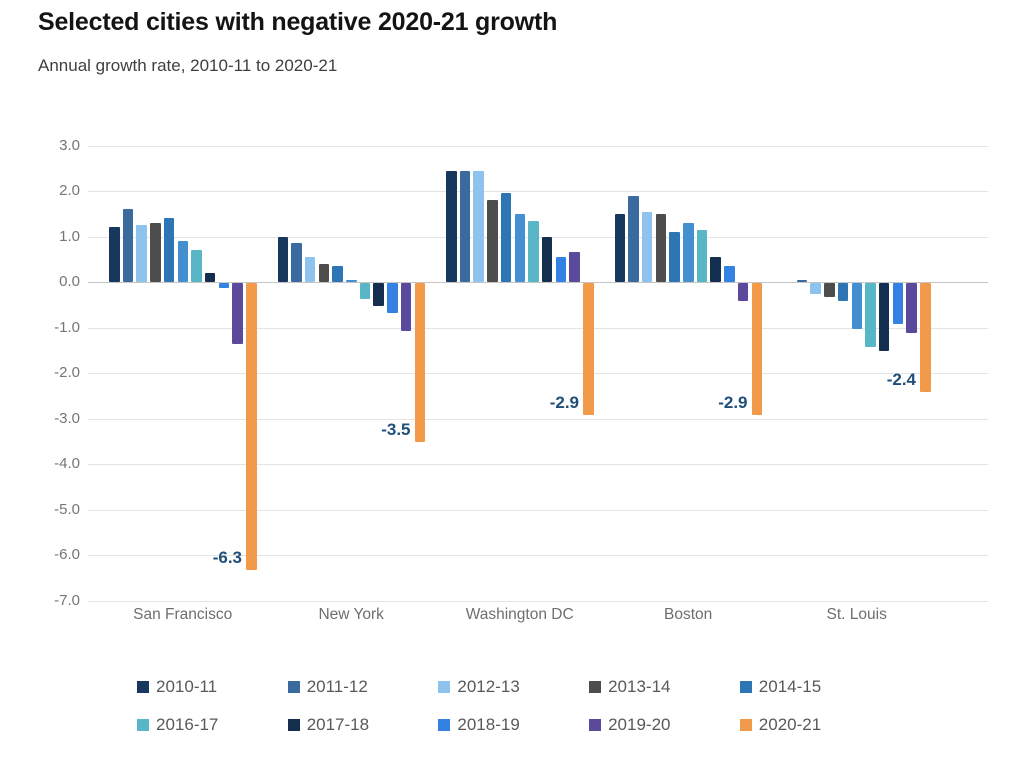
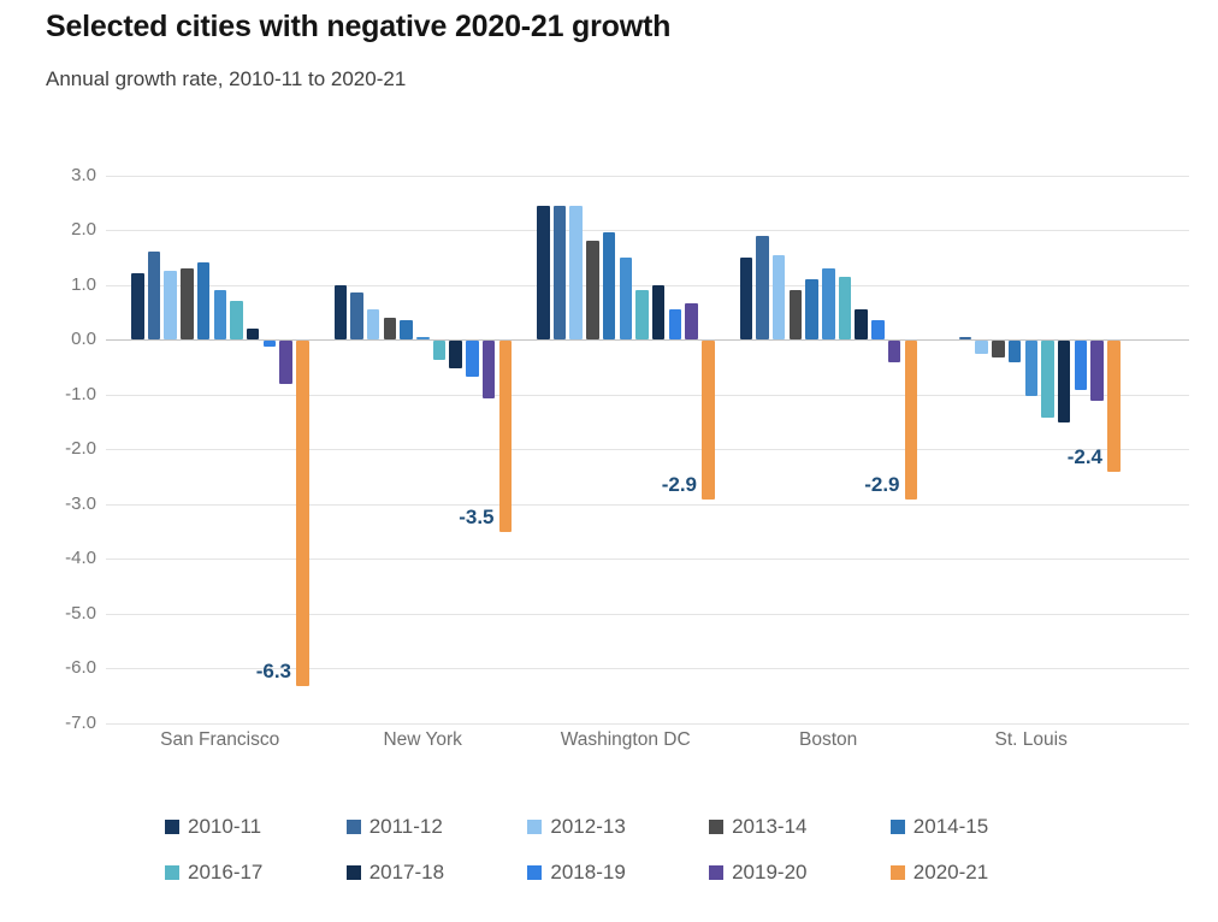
2019-20/San Francisco: -1.4 -> -0.8
2016-17/Washington DC: 1.4 -> 0.9
2013-14/Boston: 1.5 -> 0.9
